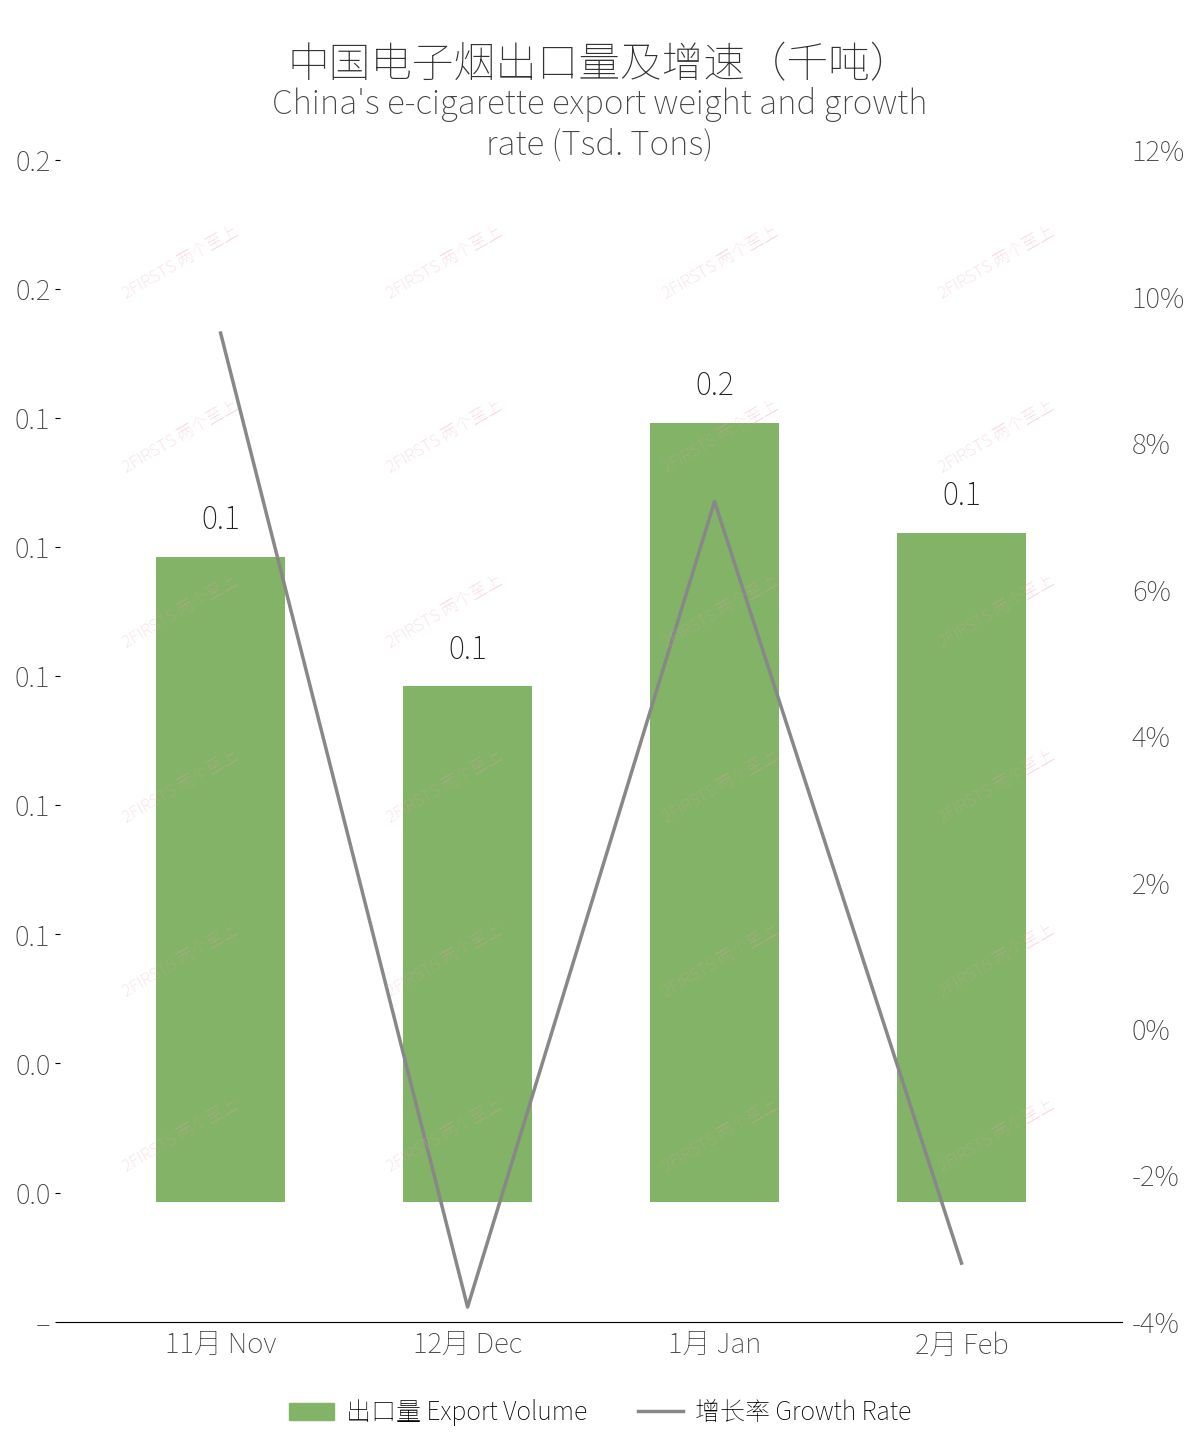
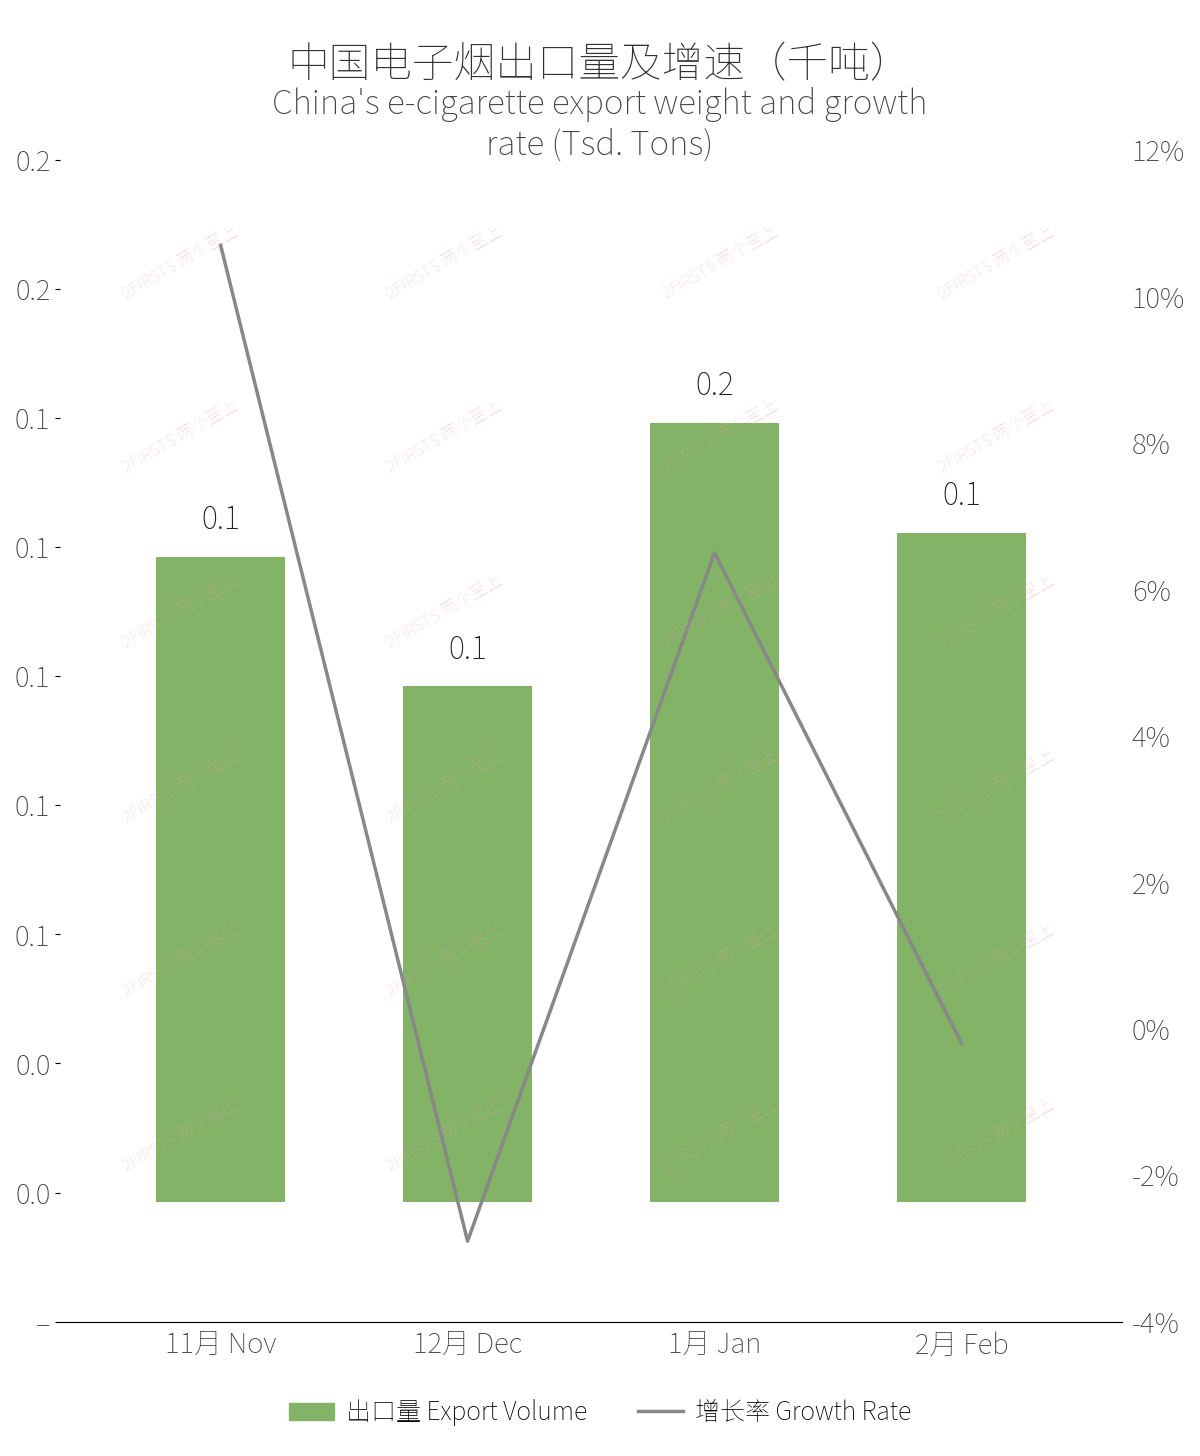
增长率 Growth Rate/11月 Nov: 9.5% -> 10.7%
增长率 Growth Rate/12月 Dec: -3.8% -> -2.9%
增长率 Growth Rate/1月 Jan: 7.2% -> 6.5%
增长率 Growth Rate/2月 Feb: -3.2% -> -0.2%
